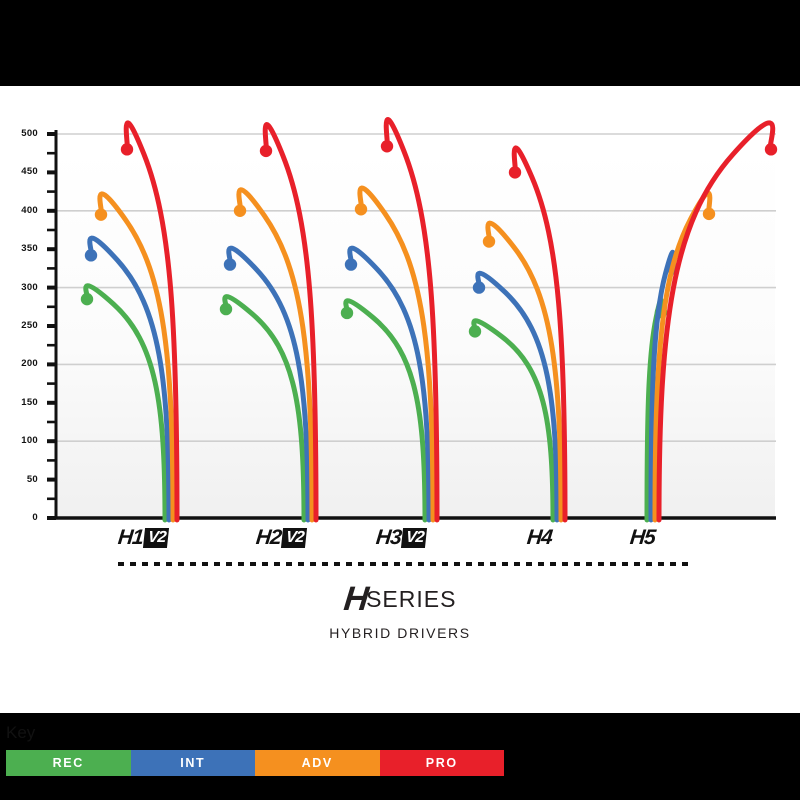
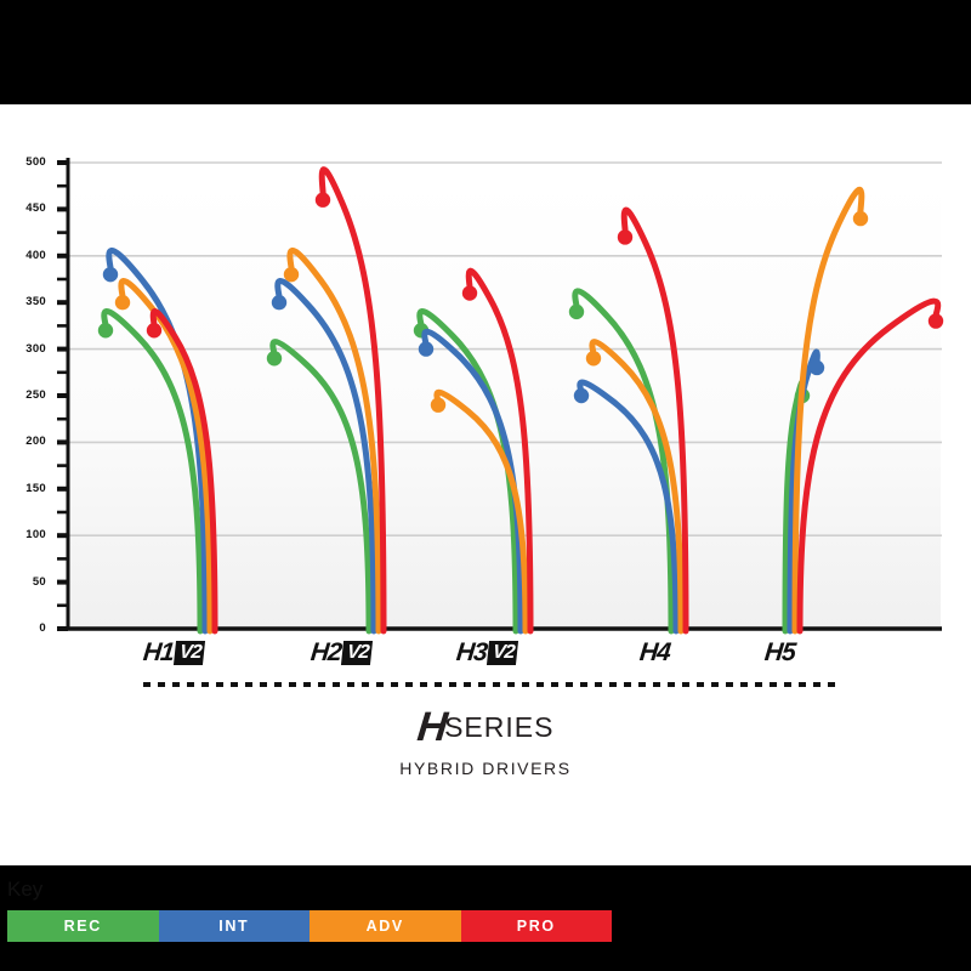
REC/H1 V2: 280 -> 320
INT/H1 V2: 340 -> 380
ADV/H1 V2: 400 -> 350
PRO/H1 V2: 480 -> 320
REC/H2 V2: 270 -> 290
INT/H2 V2: 330 -> 350
ADV/H2 V2: 400 -> 380
PRO/H2 V2: 480 -> 460
REC/H3 V2: 270 -> 320
INT/H3 V2: 330 -> 300
ADV/H3 V2: 400 -> 240
PRO/H3 V2: 480 -> 360
REC/H4: 240 -> 340
INT/H4: 300 -> 250
ADV/H4: 360 -> 290
PRO/H4: 450 -> 420
REC/H5: 270 -> 250
INT/H5: 320 -> 280
ADV/H5: 400 -> 440
PRO/H5: 480 -> 330
